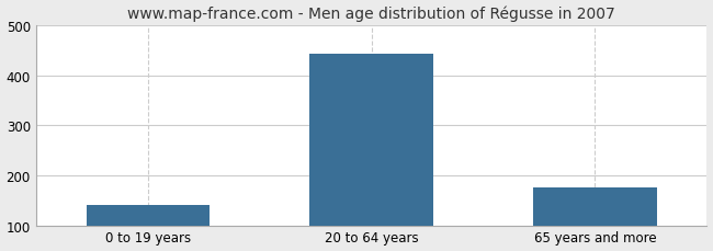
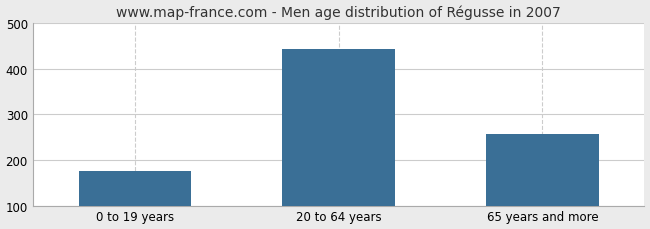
0 to 19 years: 140 -> 175
65 years and more: 175 -> 257
